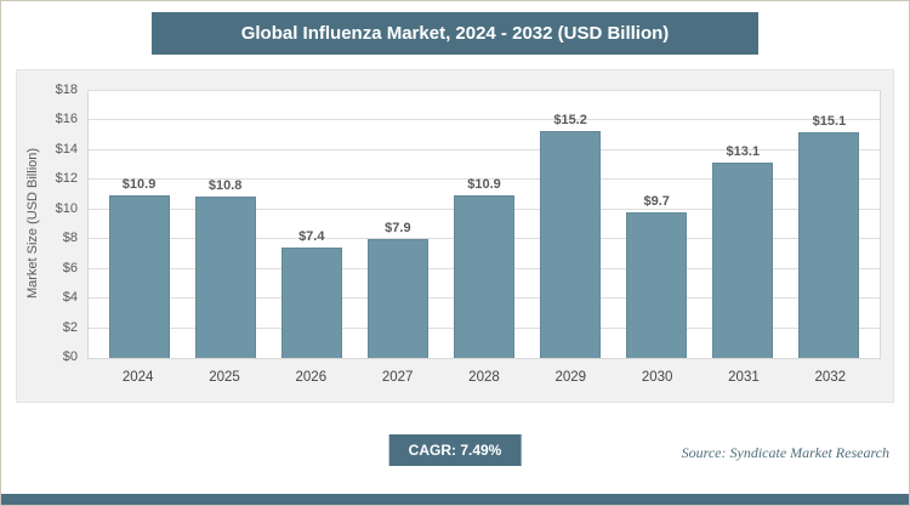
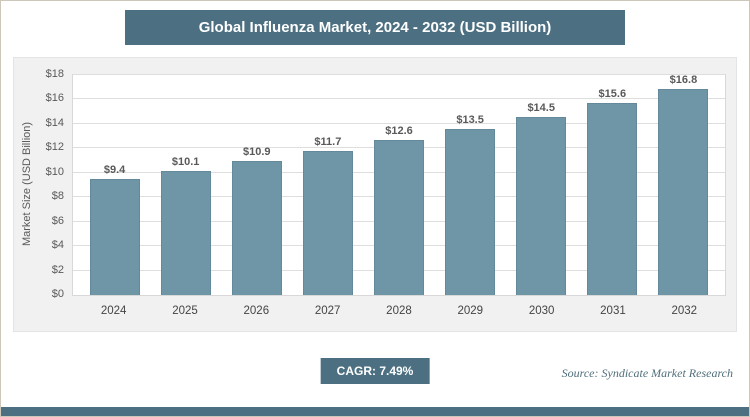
2024: $10.9 -> $9.4
2025: $10.8 -> $10.1
2026: $7.4 -> $10.9
2027: $7.9 -> $11.7
2028: $10.9 -> $12.6
2029: $15.2 -> $13.5
2030: $9.7 -> $14.5
2031: $13.1 -> $15.6
2032: $15.1 -> $16.8
